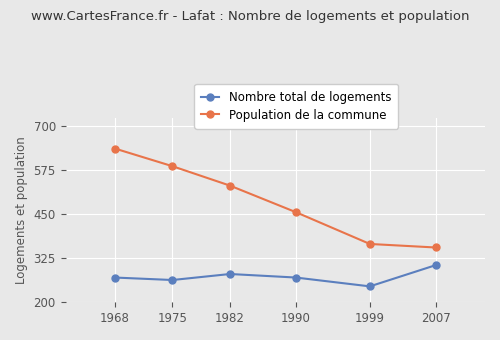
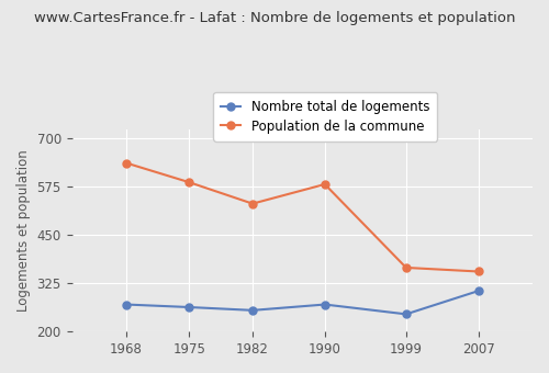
Nombre total de logements/1982: 280 -> 255
Population de la commune/1990: 455 -> 580
